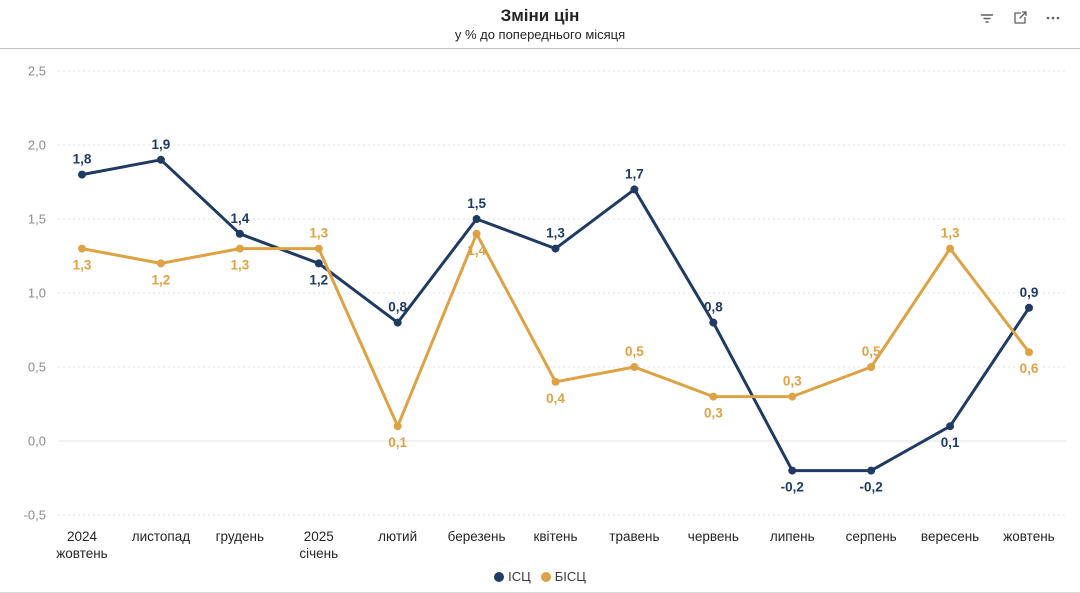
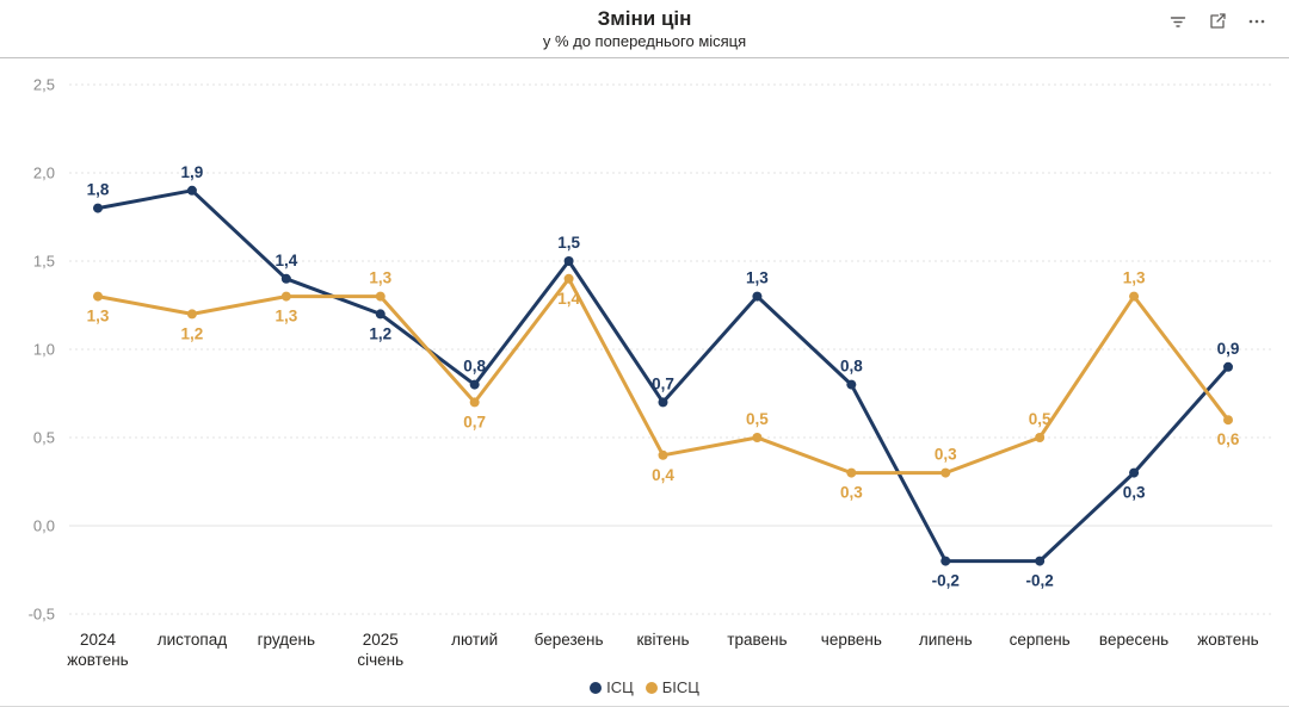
БІСЦ/лютий: 0,1 -> 0,7
ІСЦ/квітень: 1,3 -> 0,7
ІСЦ/травень: 1,7 -> 1,3
ІСЦ/вересень: 0,1 -> 0,3
